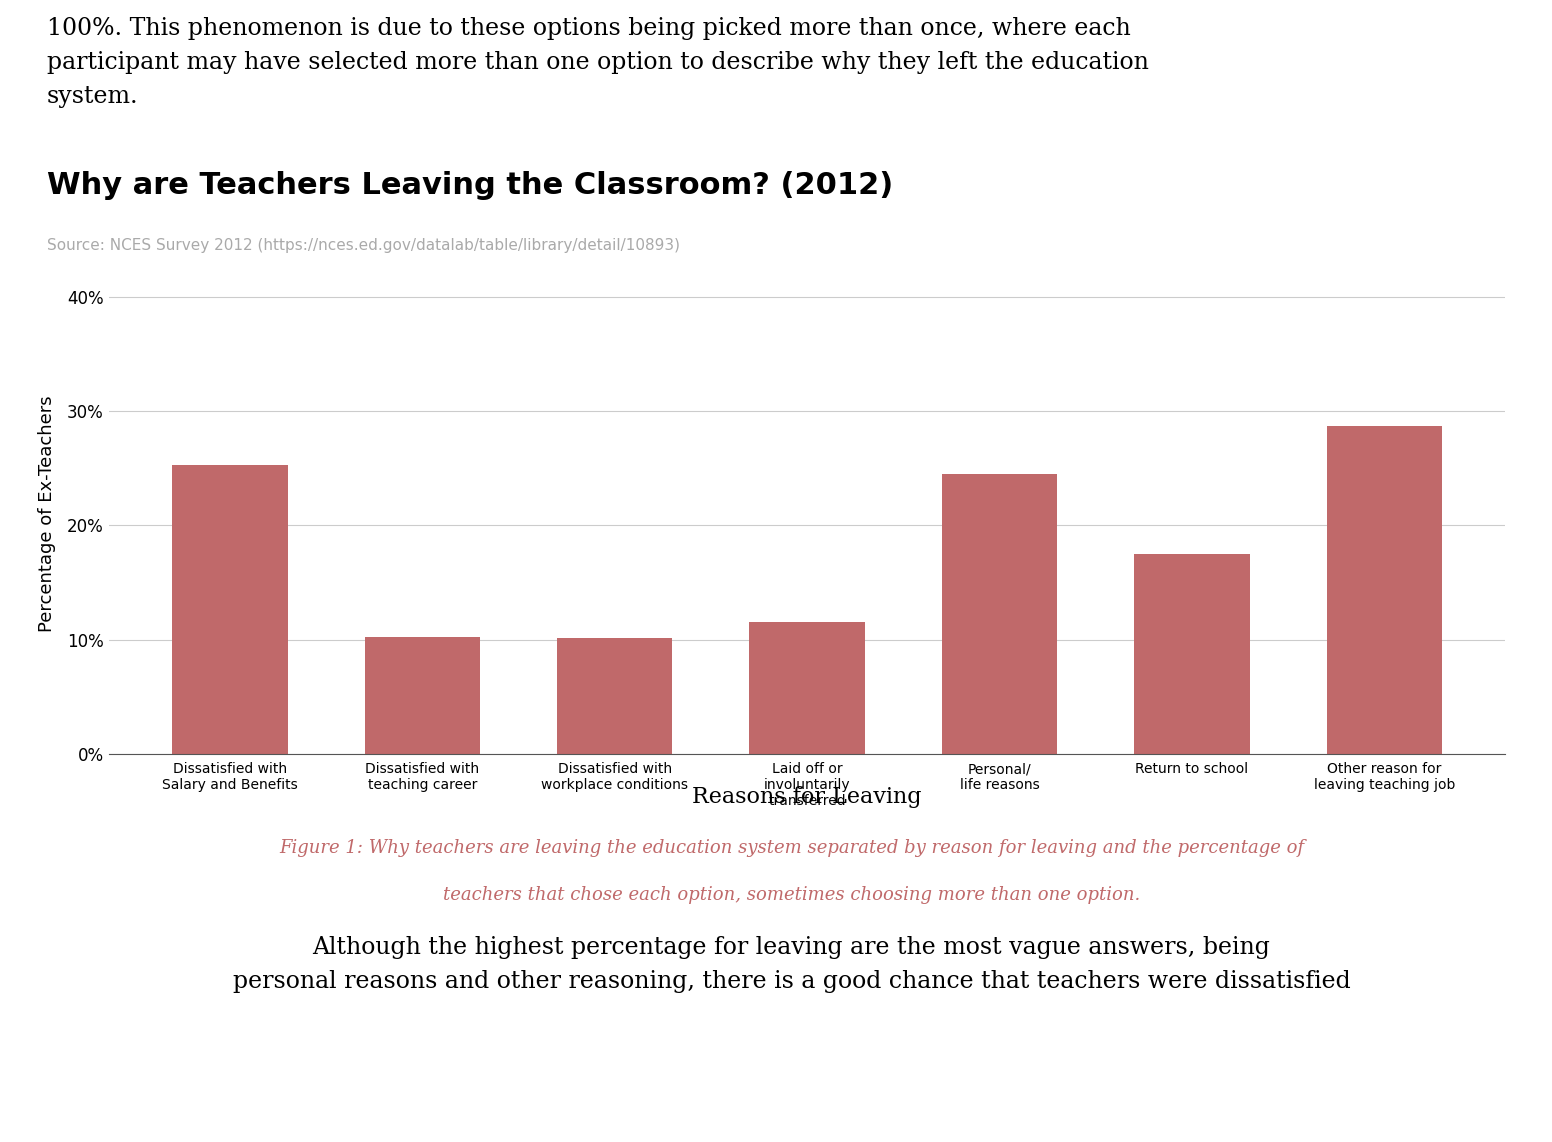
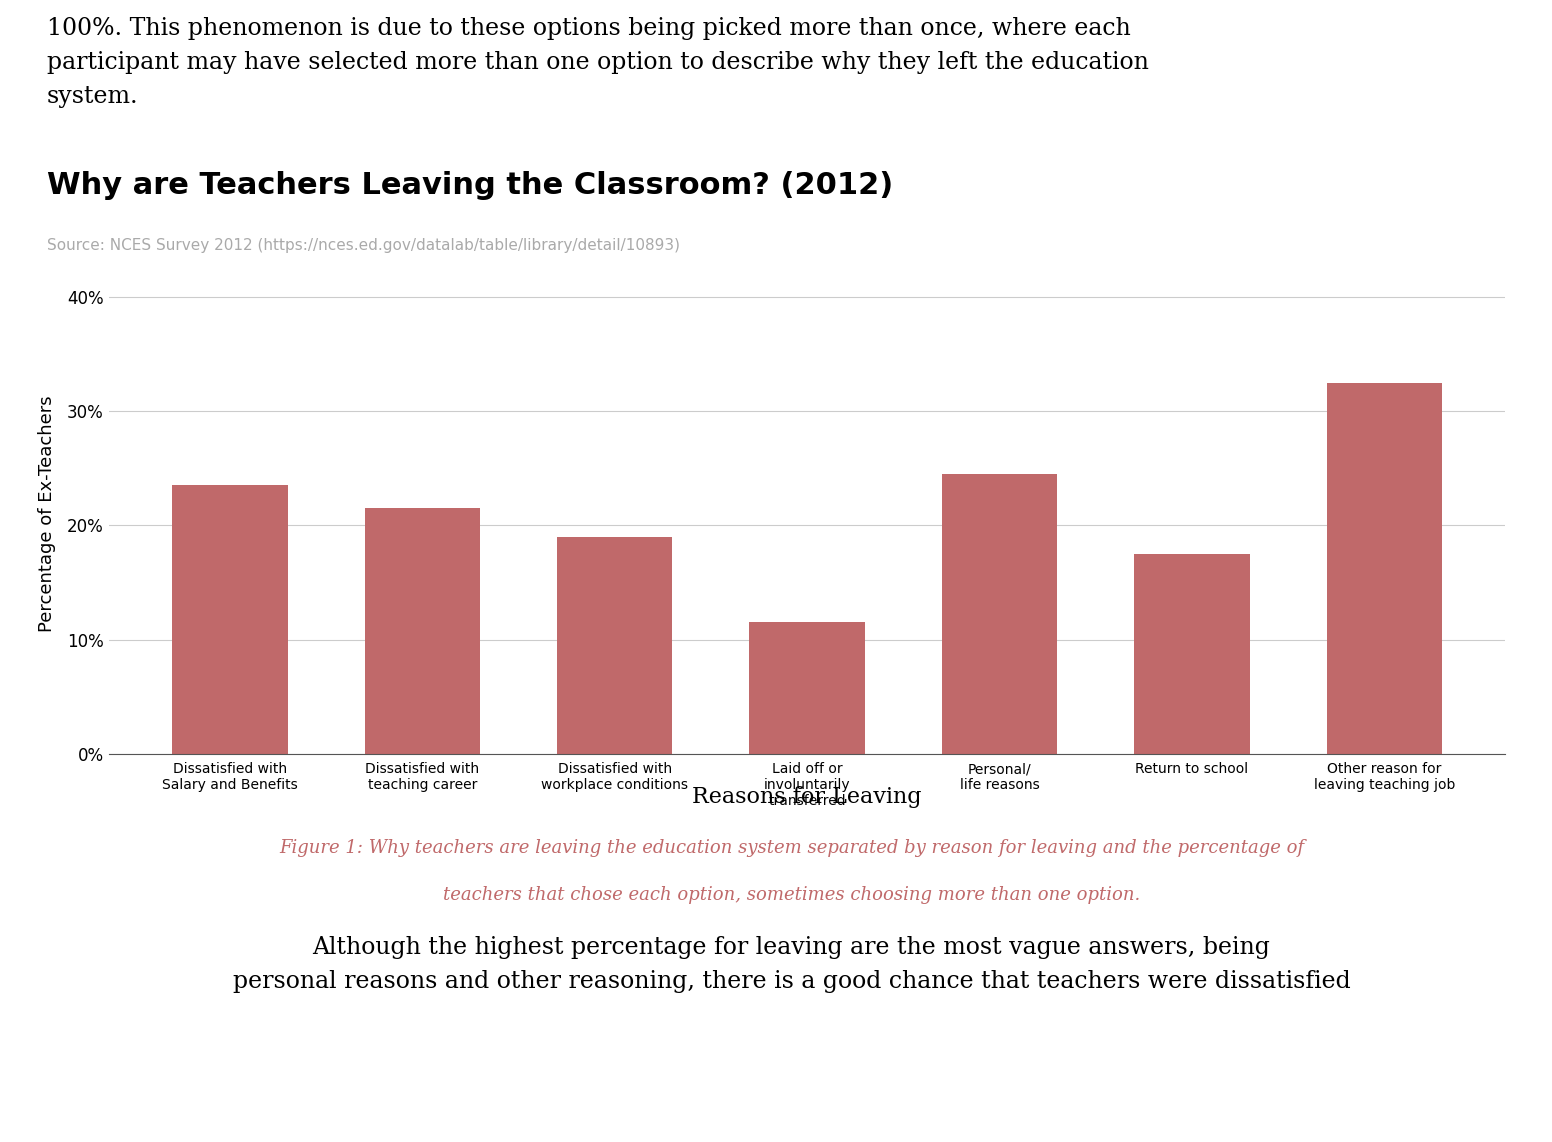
Dissatisfied with Salary and Benefits: 25.3% -> 23.5%
Dissatisfied with teaching career: 10.2% -> 21.5%
Dissatisfied with workplace conditions: 10.1% -> 19.0%
Other reason for leaving teaching job: 28.7% -> 32.5%
